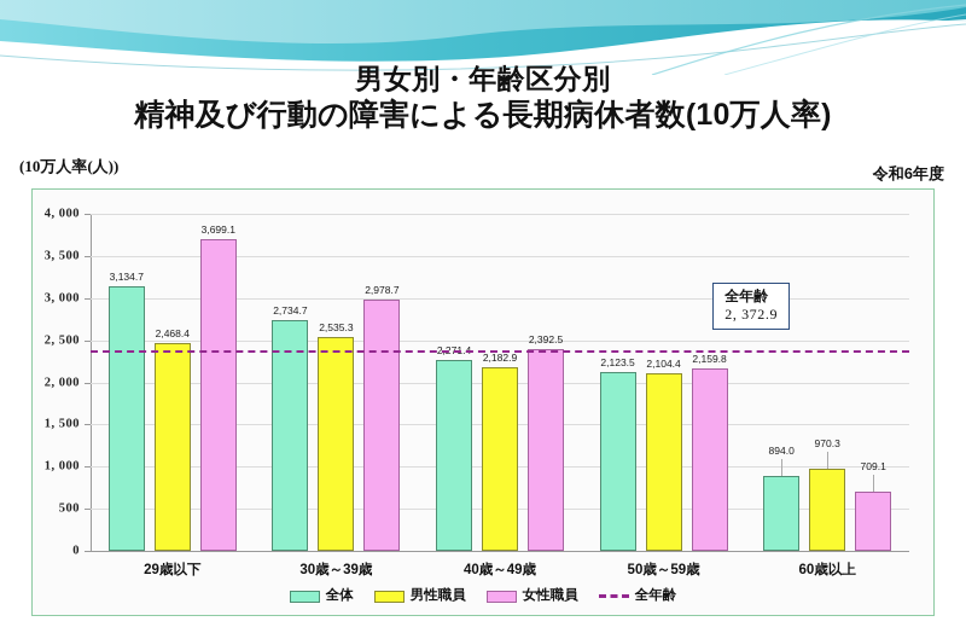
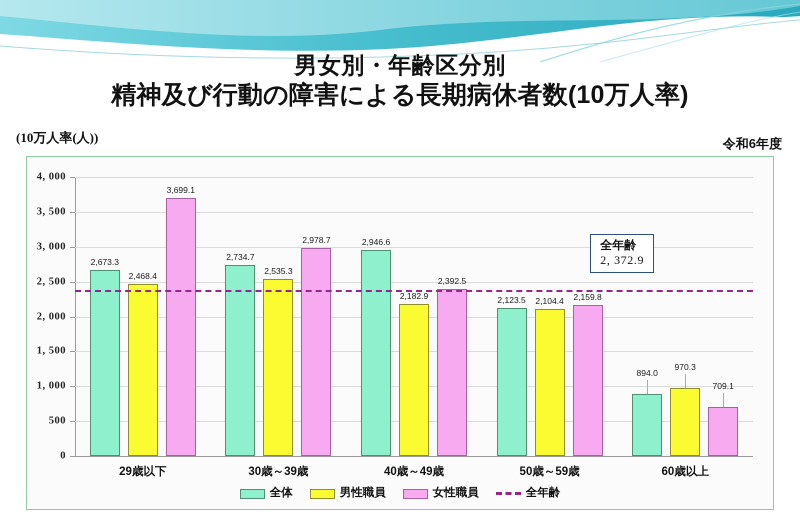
全体/29歳以下: 3,134.7 -> 2,673.3
全体/40歳～49歳: 2,271.4 -> 2,946.6
